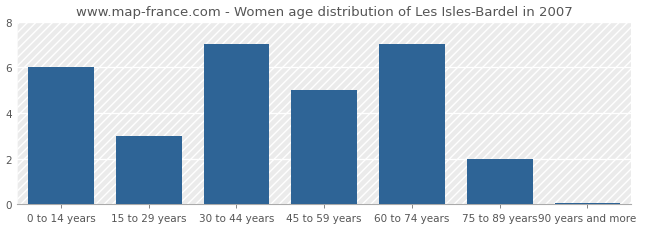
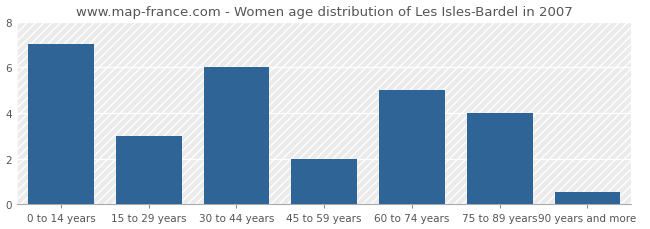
0 to 14 years: 6.00 -> 7.00
30 to 44 years: 7.00 -> 6.00
45 to 59 years: 5.00 -> 2.00
60 to 74 years: 7.00 -> 5.00
75 to 89 years: 2.00 -> 4.00
90 years and more: 0.07 -> 0.55
